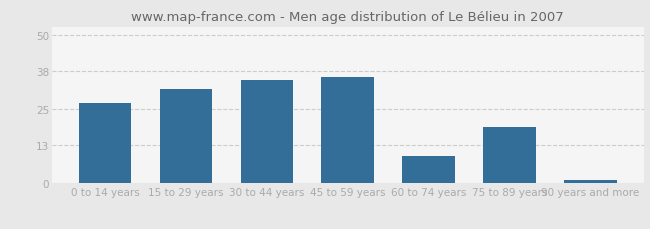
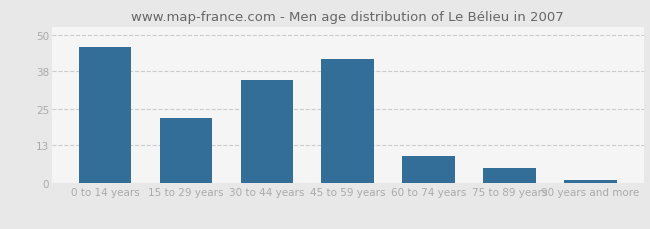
0 to 14 years: 27 -> 46
15 to 29 years: 32 -> 22
45 to 59 years: 36 -> 42
75 to 89 years: 19 -> 5
